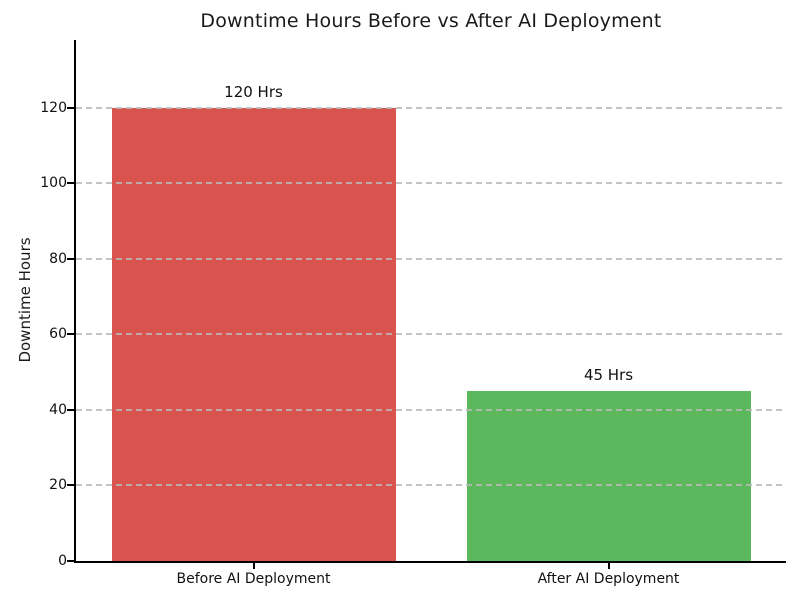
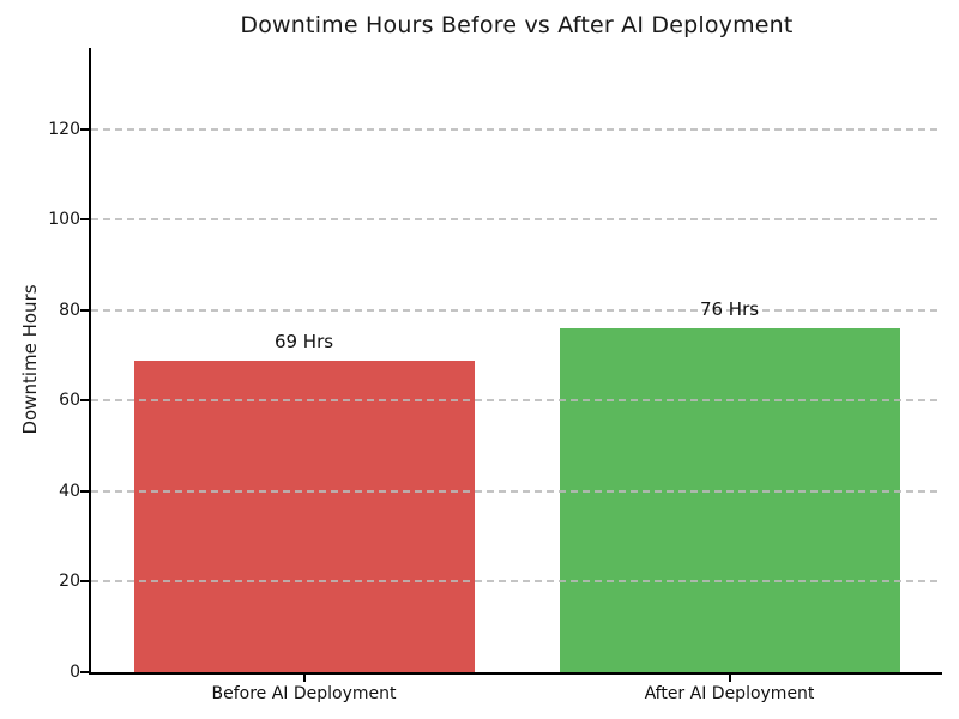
Before AI Deployment: 120 -> 69
After AI Deployment: 45 -> 76
